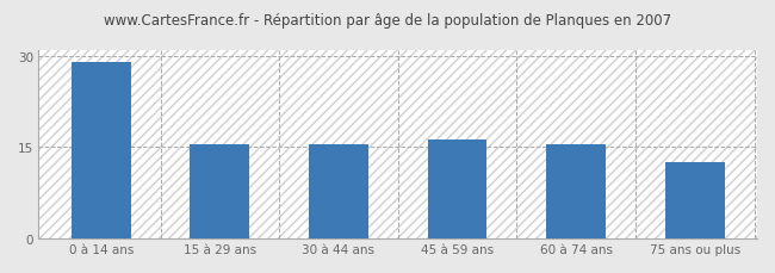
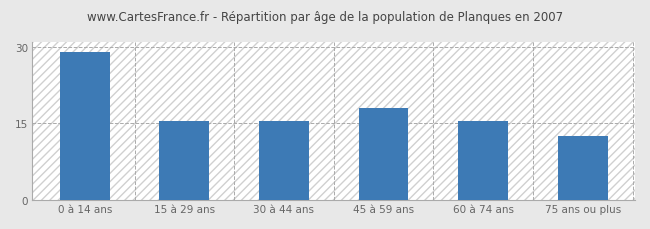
45 à 59 ans: 16.2 -> 18.0
